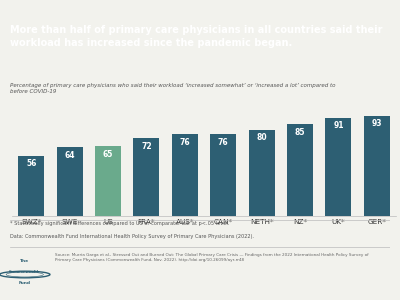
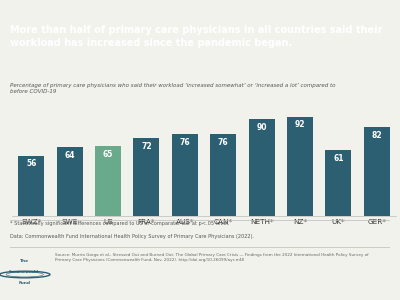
NETH*: 80 -> 90
NZ*: 85 -> 92
UK*: 91 -> 61
GER*: 93 -> 82
